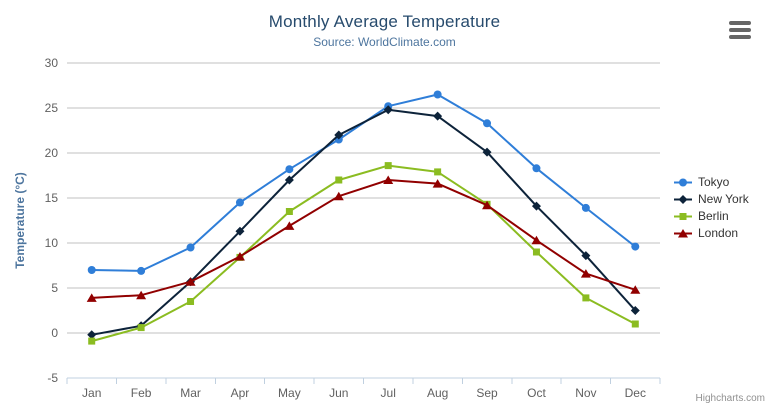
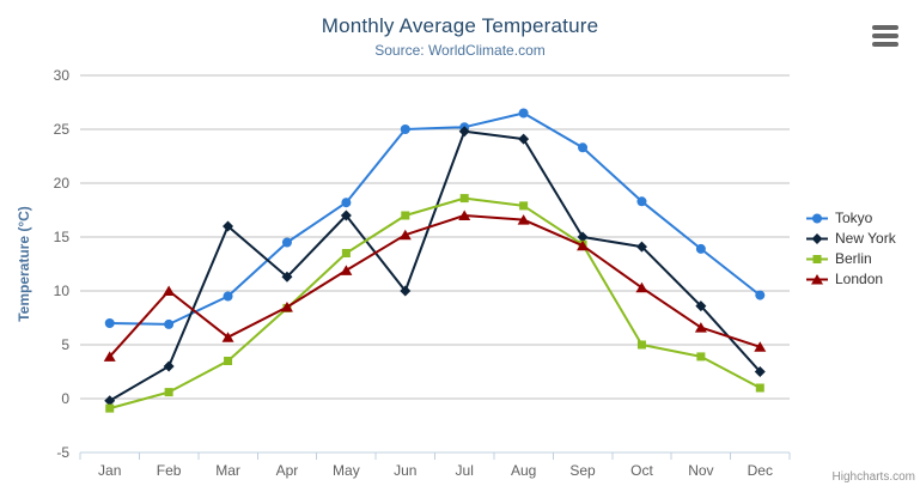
New York/Feb: 1 -> 3
London/Feb: 4 -> 10
New York/Mar: 6 -> 16
Tokyo/Jun: 22 -> 25
New York/Jun: 22 -> 10
New York/Sep: 20 -> 15
Berlin/Oct: 9 -> 5
